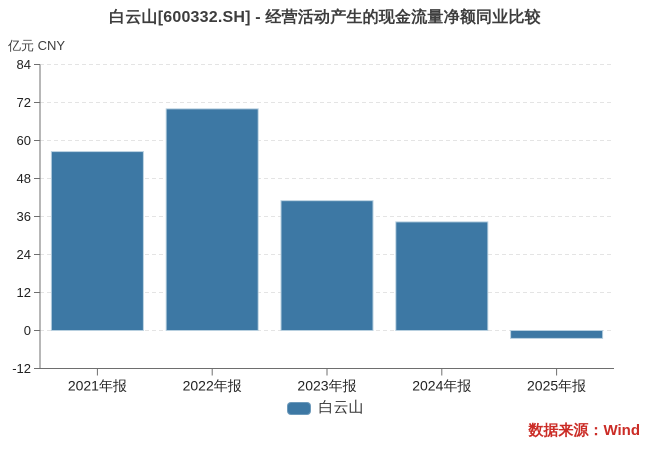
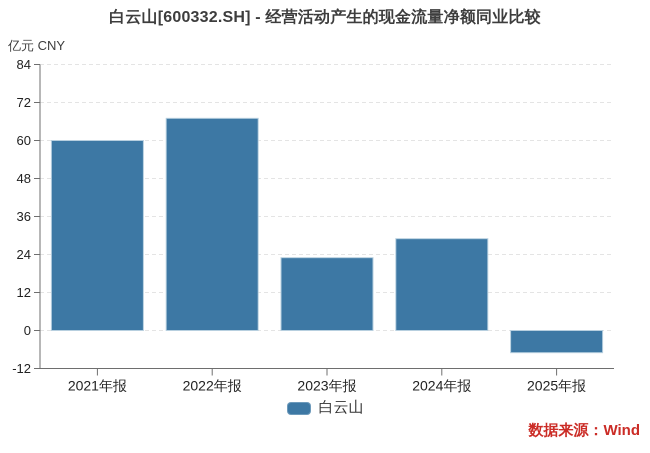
2021年报: 56 -> 60
2022年报: 70 -> 67
2023年报: 41 -> 23
2024年报: 34 -> 29
2025年报: -2 -> -7
